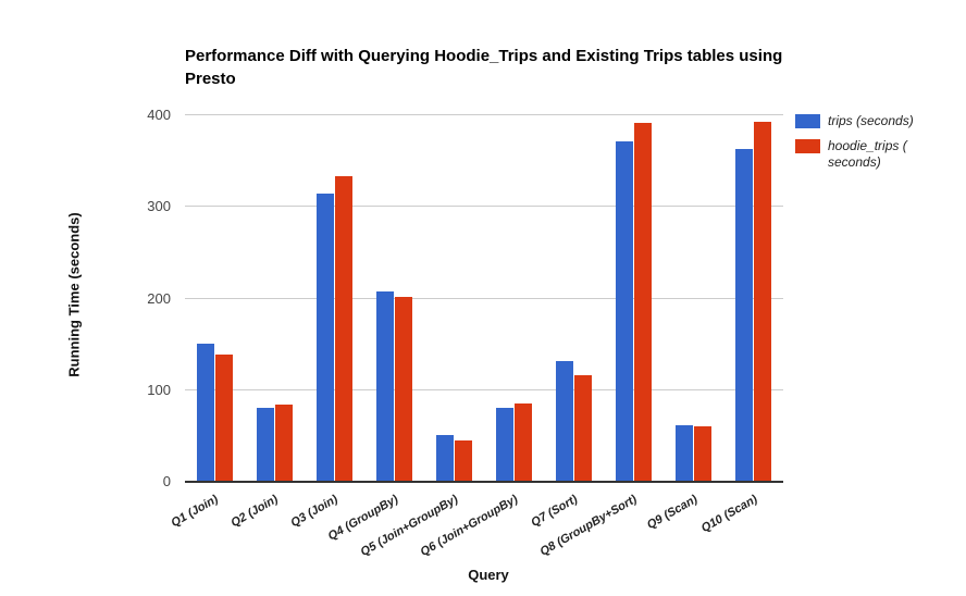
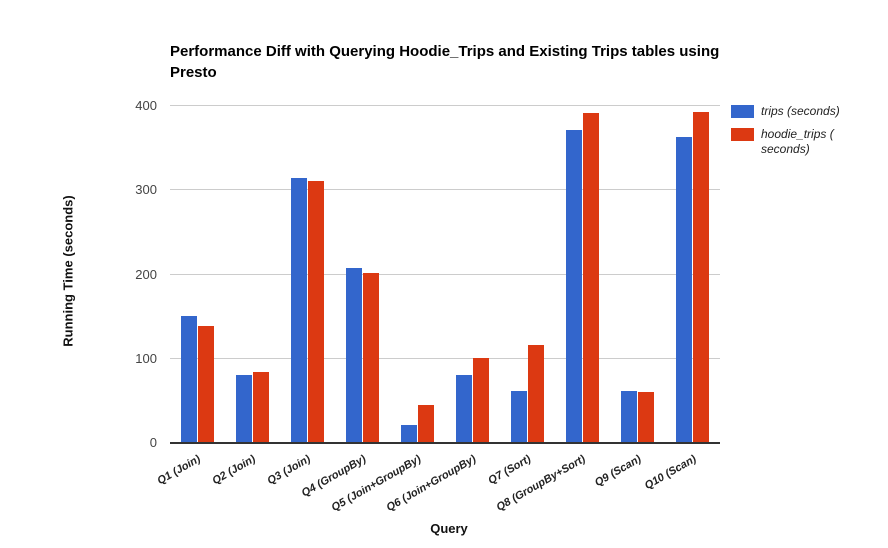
hoodie_trips ( seconds)/Q3 (Join): 330 -> 310
trips (seconds)/Q5 (Join+GroupBy): 50 -> 20
hoodie_trips ( seconds)/Q6 (Join+GroupBy): 80 -> 100
trips (seconds)/Q7 (Sort): 130 -> 60
